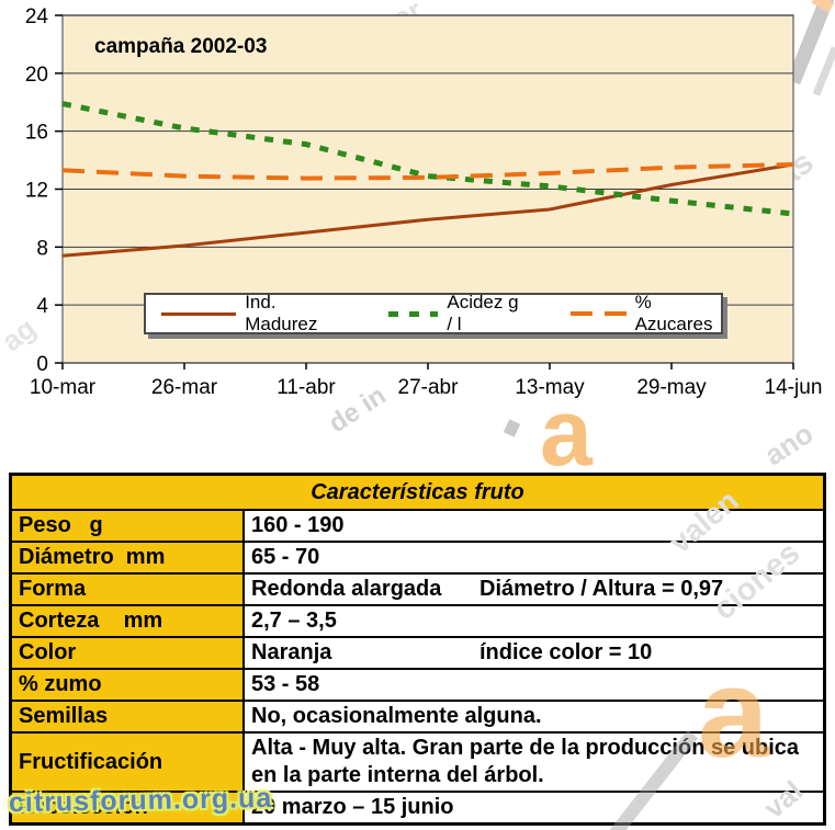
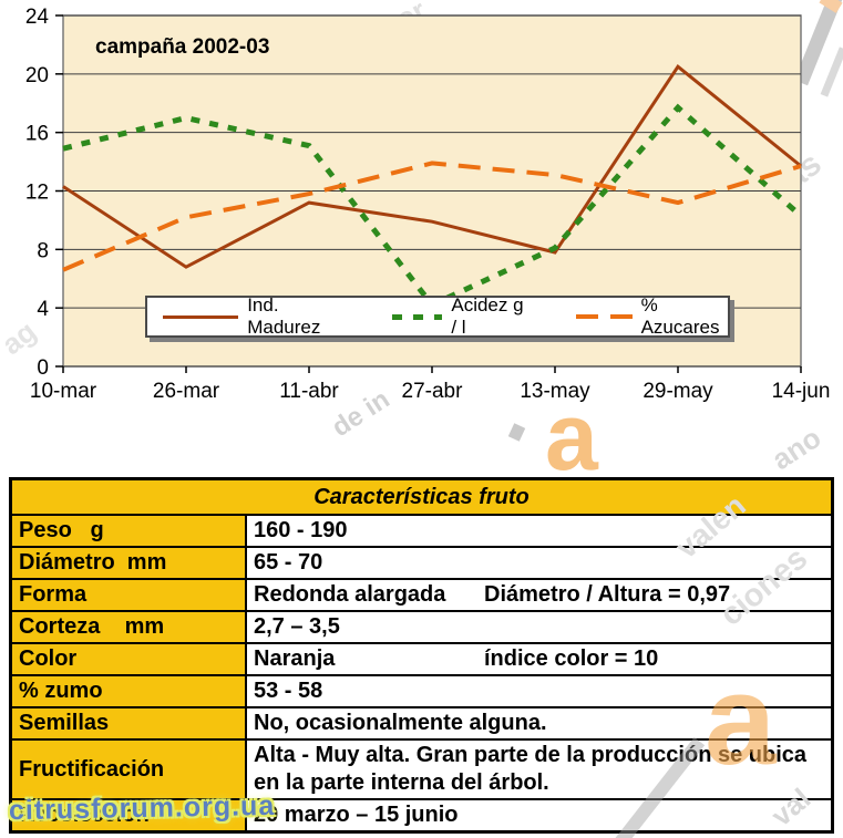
Ind. Madurez/10-mar: 7.4 -> 12.3
Acidez g / l/10-mar: 17.9 -> 14.9
% Azucares/10-mar: 13.3 -> 6.6
Ind. Madurez/26-mar: 8.1 -> 6.8
Acidez g / l/26-mar: 16.2 -> 17.0
% Azucares/26-mar: 12.9 -> 10.2
Ind. Madurez/11-abr: 9.0 -> 11.2
% Azucares/11-abr: 12.8 -> 11.8
Acidez g / l/27-abr: 12.9 -> 4.2
% Azucares/27-abr: 12.8 -> 13.9
Ind. Madurez/13-may: 10.6 -> 7.8
Acidez g / l/13-may: 12.2 -> 8.1
Ind. Madurez/29-may: 12.3 -> 20.5
Acidez g / l/29-may: 11.2 -> 17.7
% Azucares/29-may: 13.5 -> 11.2
